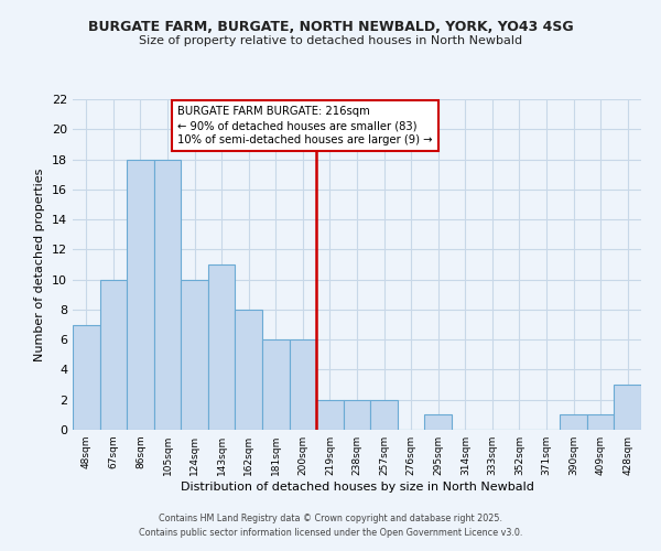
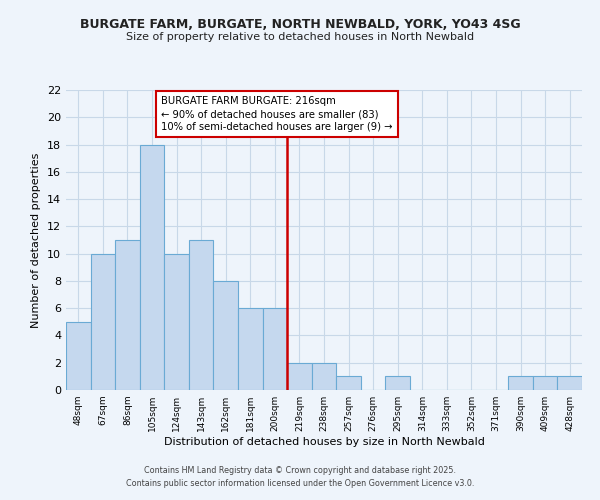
48sqm: 7 -> 5
86sqm: 18 -> 11
257sqm: 2 -> 1
428sqm: 3 -> 1
